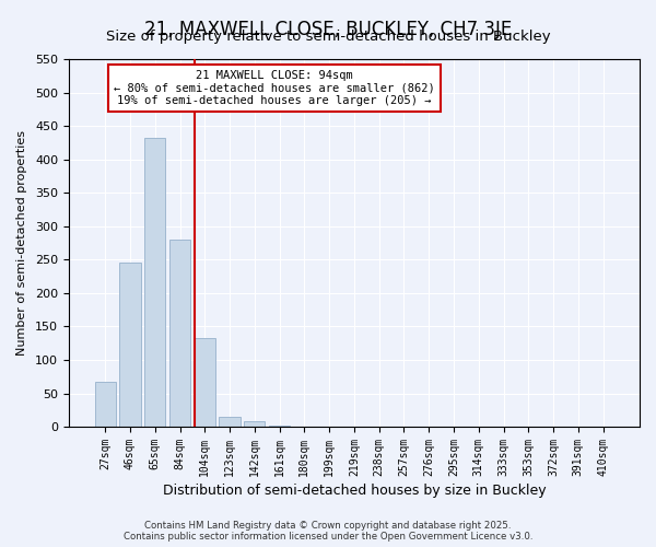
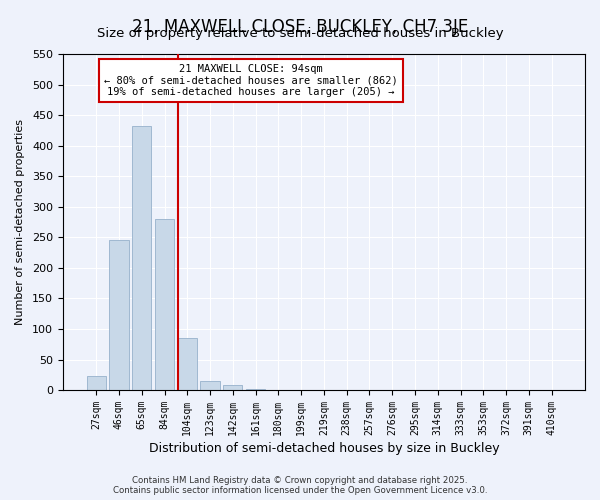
27sqm: 68 -> 23
104sqm: 132 -> 85
